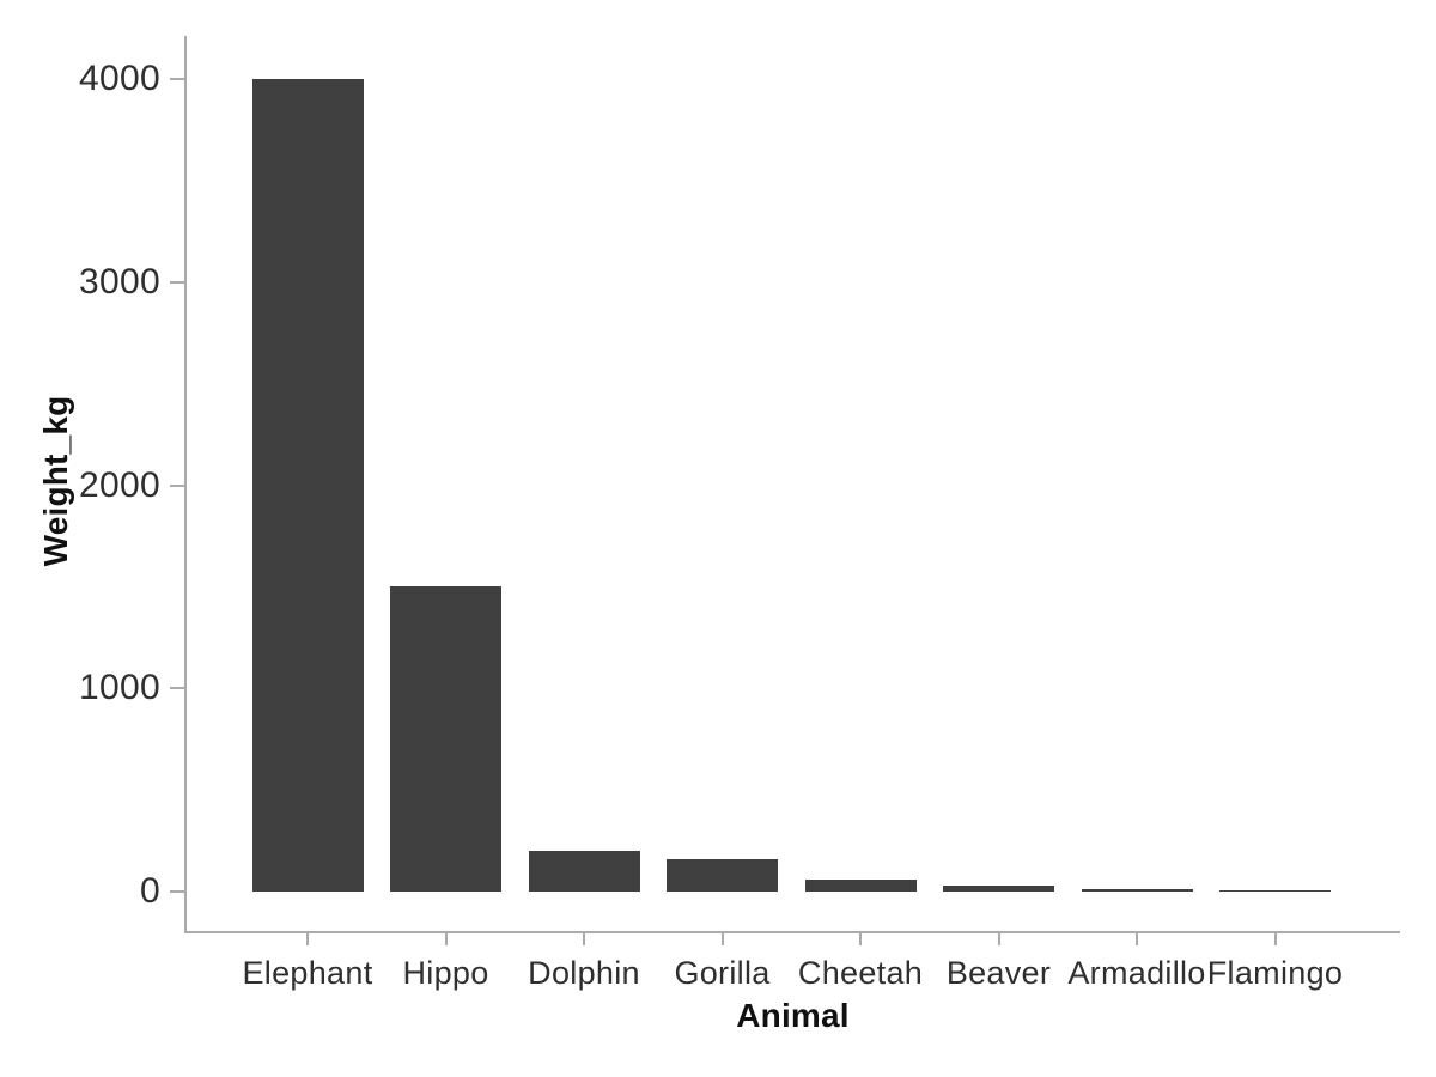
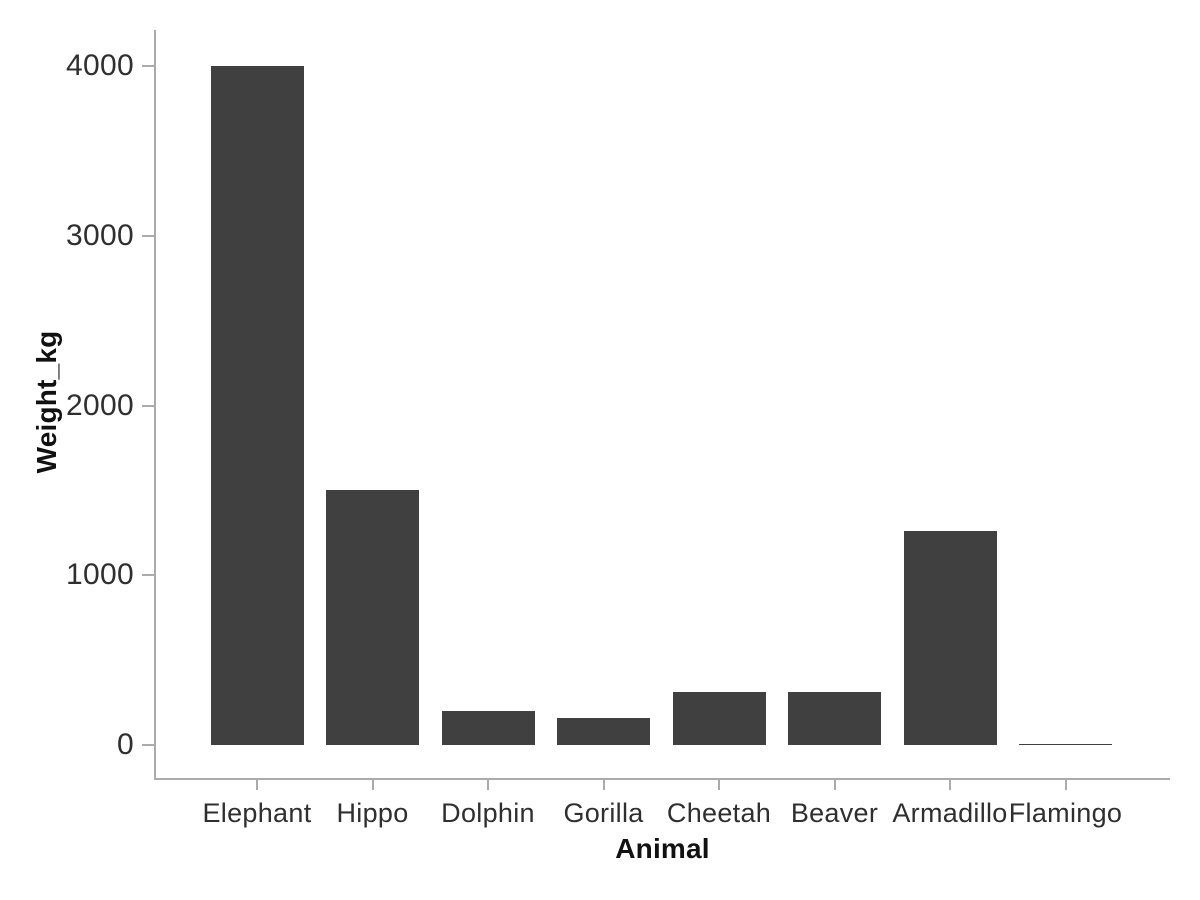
Cheetah: 60 -> 310
Beaver: 30 -> 310
Armadillo: 10 -> 1260
